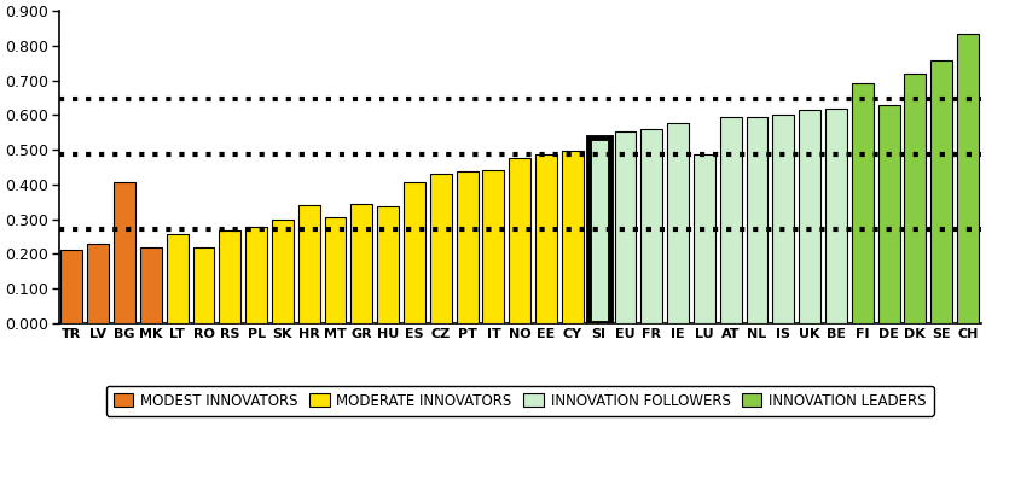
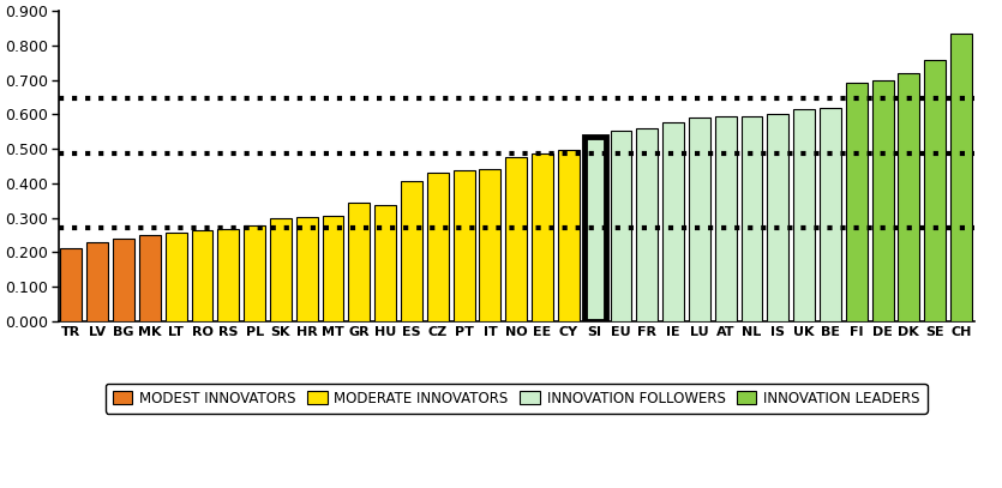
BG: 0.405 -> 0.238
MK: 0.220 -> 0.251
RO: 0.220 -> 0.262
HR: 0.340 -> 0.303
LU: 0.485 -> 0.590
DE: 0.630 -> 0.698
